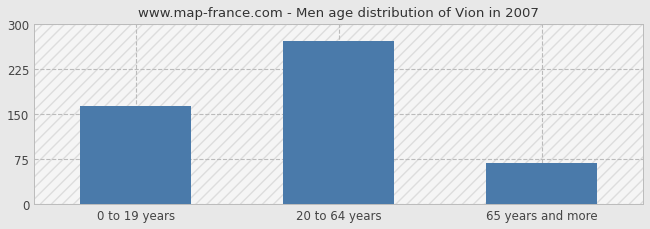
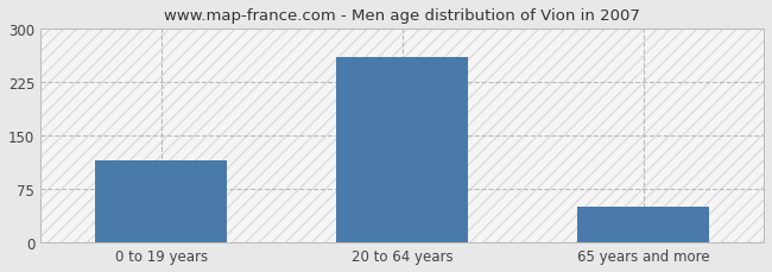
0 to 19 years: 164 -> 115
20 to 64 years: 272 -> 260
65 years and more: 68 -> 50
